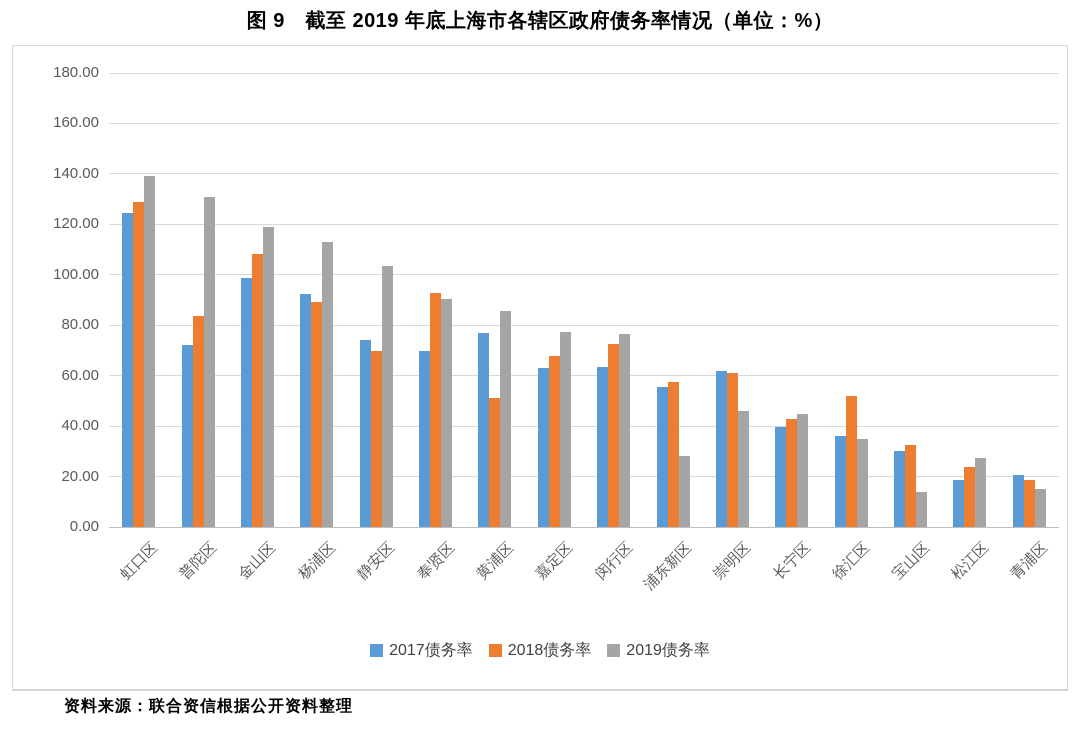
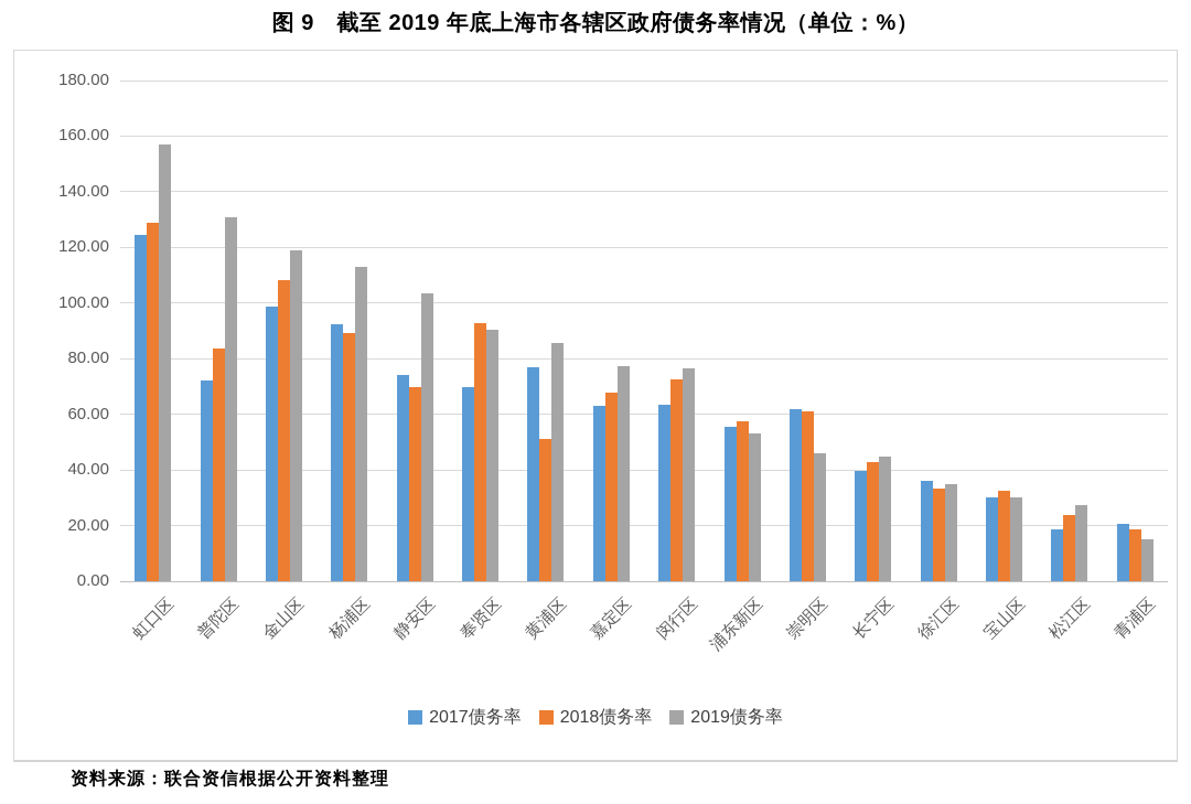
2019债务率/虹口区: 139 -> 157
2019债务率/浦东新区: 28 -> 53
2018债务率/徐汇区: 52 -> 34
2019债务率/宝山区: 14 -> 30
